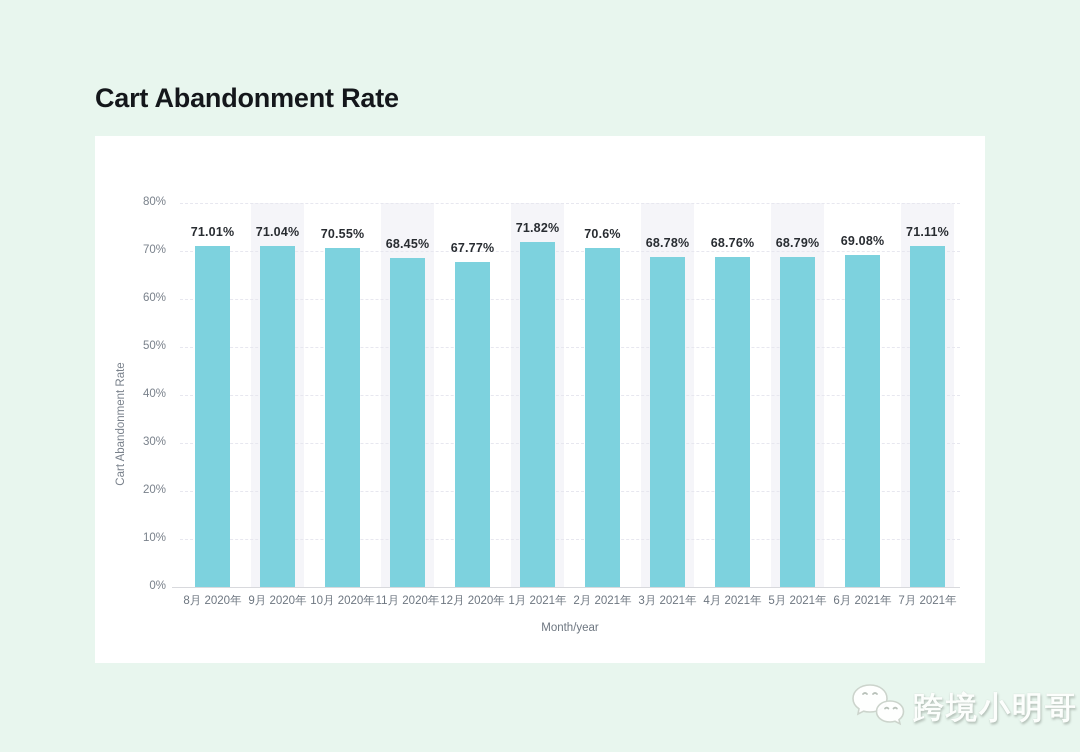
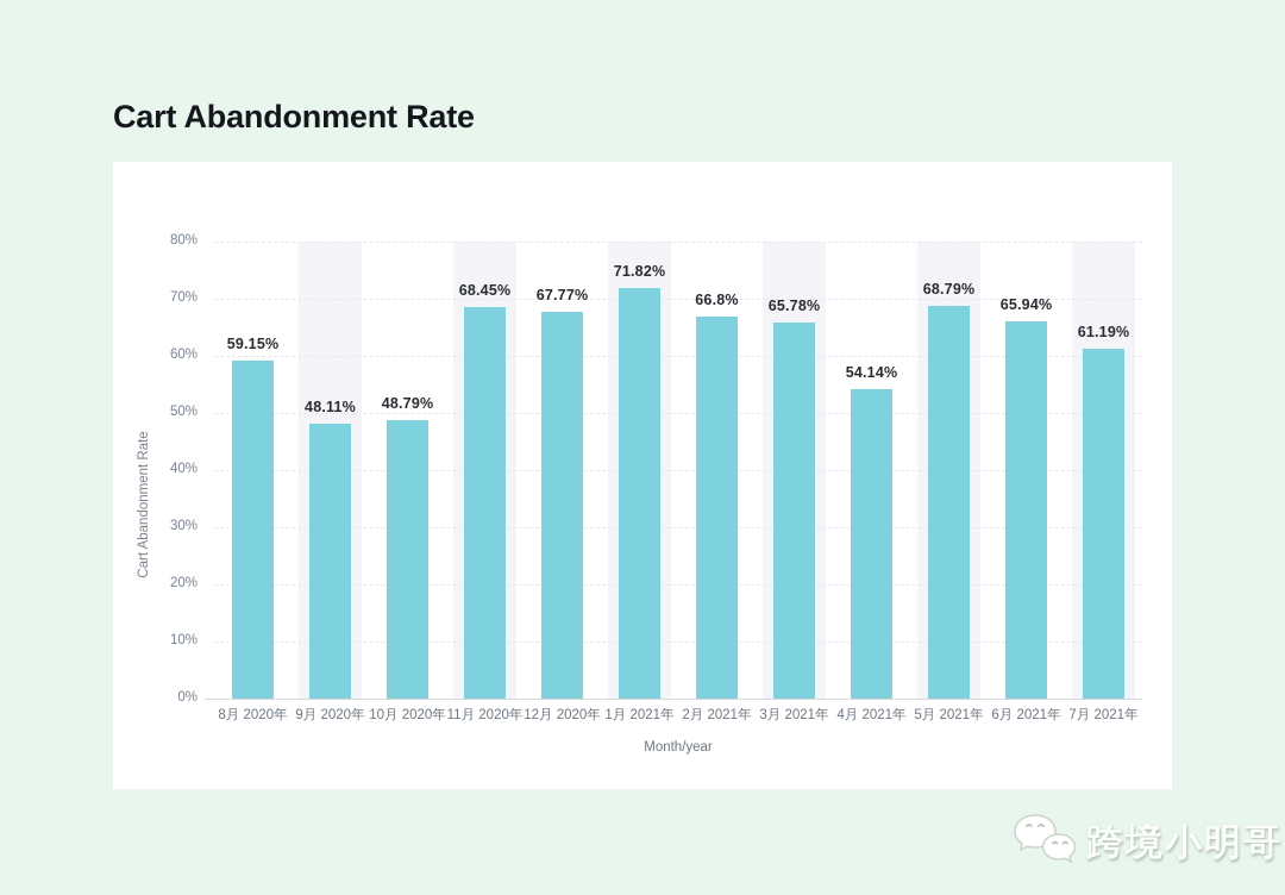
8月 2020年: 71.01% -> 59.15%
9月 2020年: 71.04% -> 48.11%
10月 2020年: 70.55% -> 48.79%
2月 2021年: 70.6% -> 66.8%
3月 2021年: 68.78% -> 65.78%
4月 2021年: 68.76% -> 54.14%
6月 2021年: 69.08% -> 65.94%
7月 2021年: 71.11% -> 61.19%
